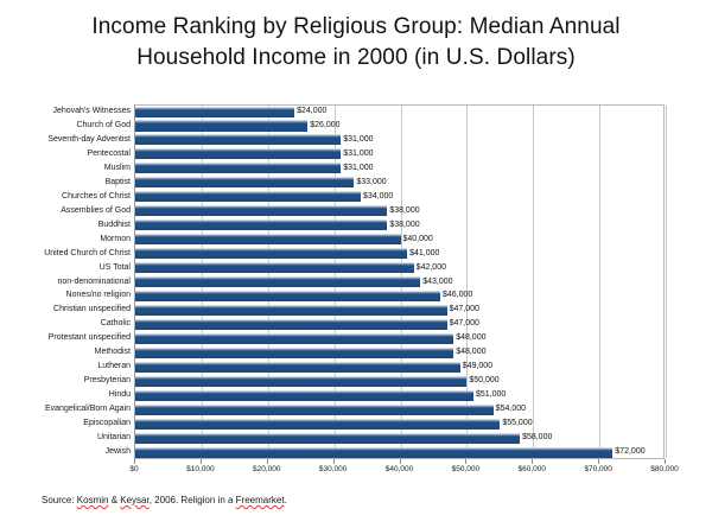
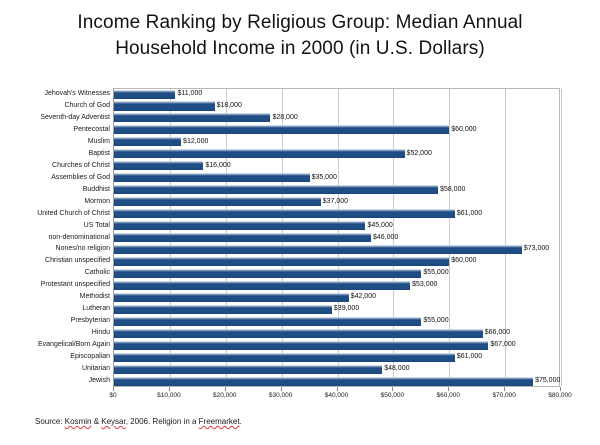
Jehovah's Witnesses: $24,000 -> $11,000
Church of God: $26,000 -> $18,000
Seventh-day Adventist: $31,000 -> $28,000
Pentecostal: $31,000 -> $60,000
Muslim: $31,000 -> $12,000
Baptist: $33,000 -> $52,000
Churches of Christ: $34,000 -> $16,000
Assemblies of God: $38,000 -> $35,000
Buddhist: $38,000 -> $58,000
Mormon: $40,000 -> $37,000
United Church of Christ: $41,000 -> $61,000
US Total: $42,000 -> $45,000
non-denominational: $43,000 -> $46,000
Nones/no religion: $46,000 -> $73,000
Christian unspecified: $47,000 -> $60,000
Catholic: $47,000 -> $55,000
Protestant unspecified: $48,000 -> $53,000
Methodist: $48,000 -> $42,000
Lutheran: $49,000 -> $39,000
Presbyterian: $50,000 -> $55,000
Hindu: $51,000 -> $66,000
Evangelical/Born Again: $54,000 -> $67,000
Episcopalian: $55,000 -> $61,000
Unitarian: $58,000 -> $48,000
Jewish: $72,000 -> $75,000
